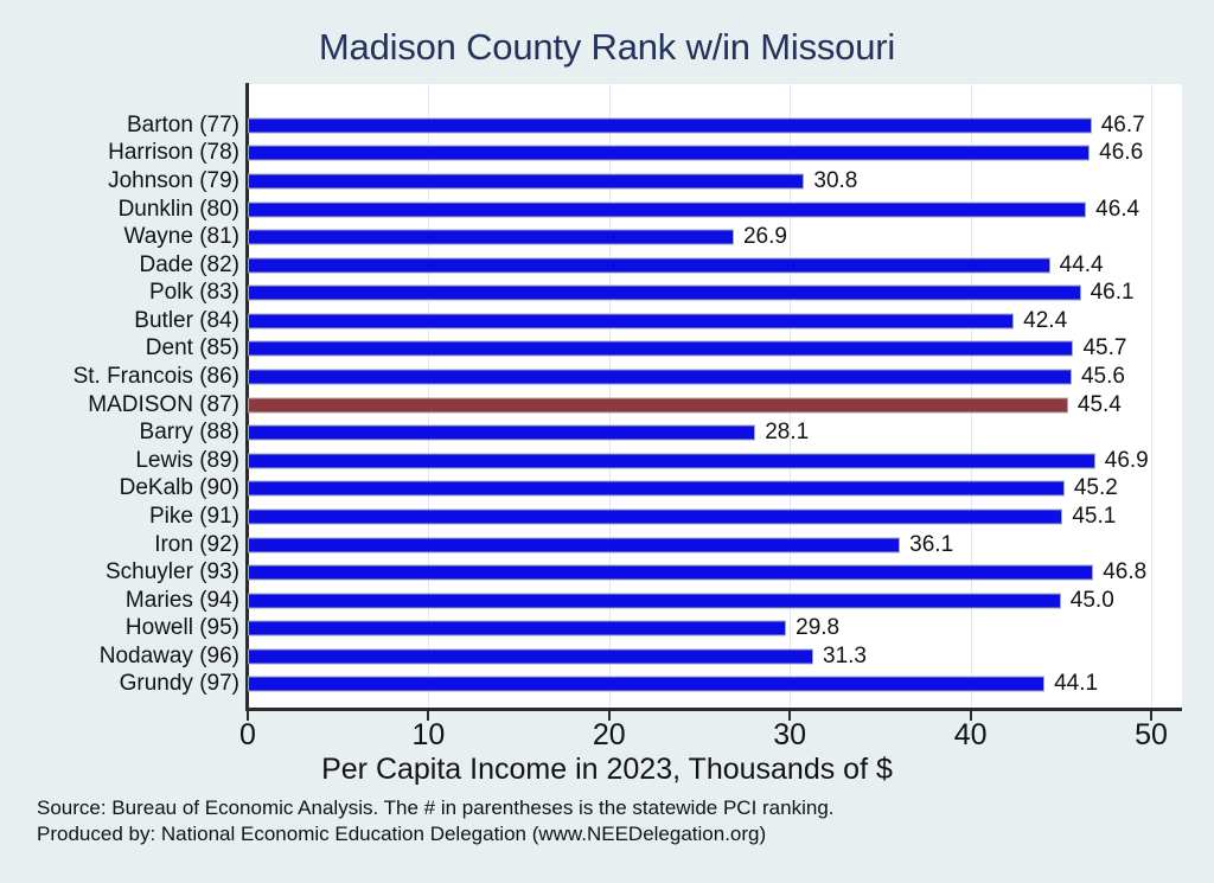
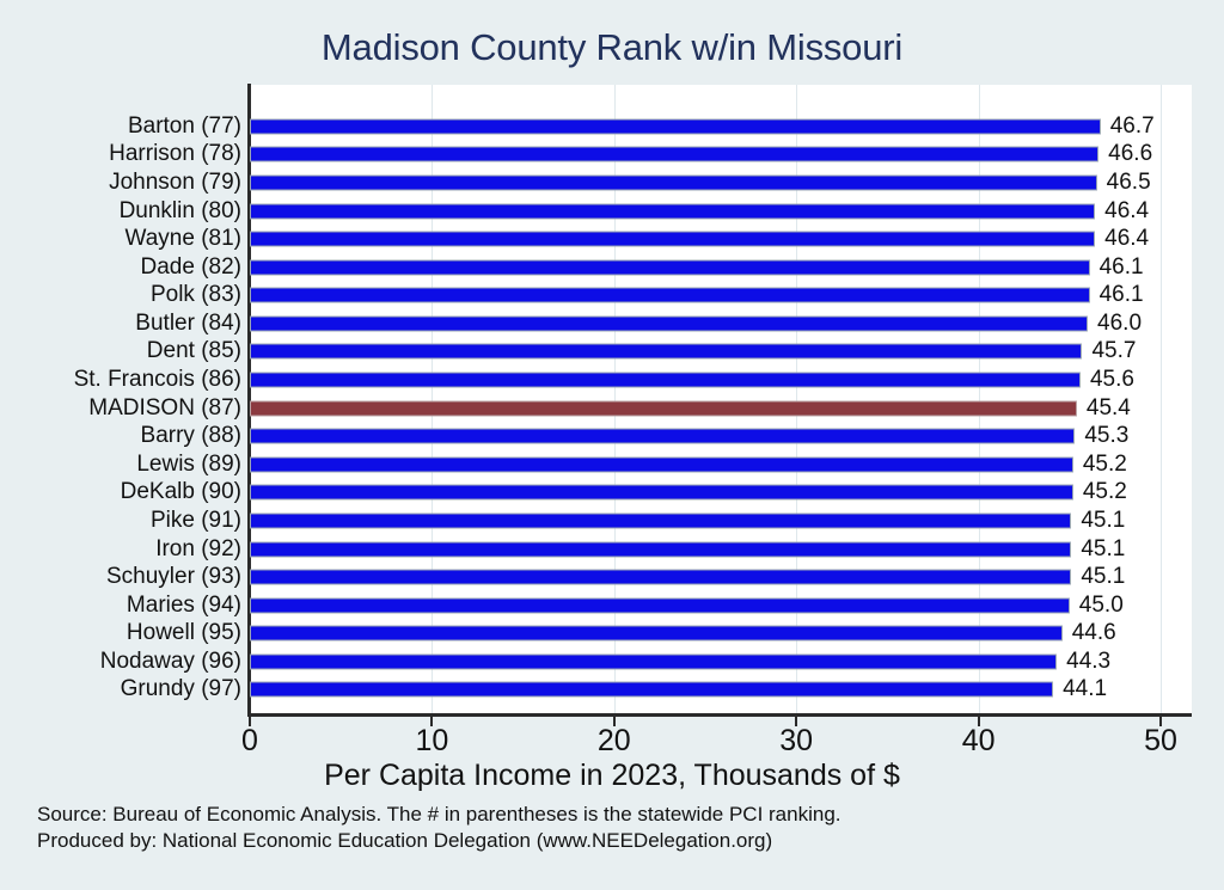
Johnson (79): 30.8 -> 46.5
Wayne (81): 26.9 -> 46.4
Dade (82): 44.4 -> 46.1
Butler (84): 42.4 -> 46.0
Barry (88): 28.1 -> 45.3
Lewis (89): 46.9 -> 45.2
Iron (92): 36.1 -> 45.1
Schuyler (93): 46.8 -> 45.1
Howell (95): 29.8 -> 44.6
Nodaway (96): 31.3 -> 44.3
